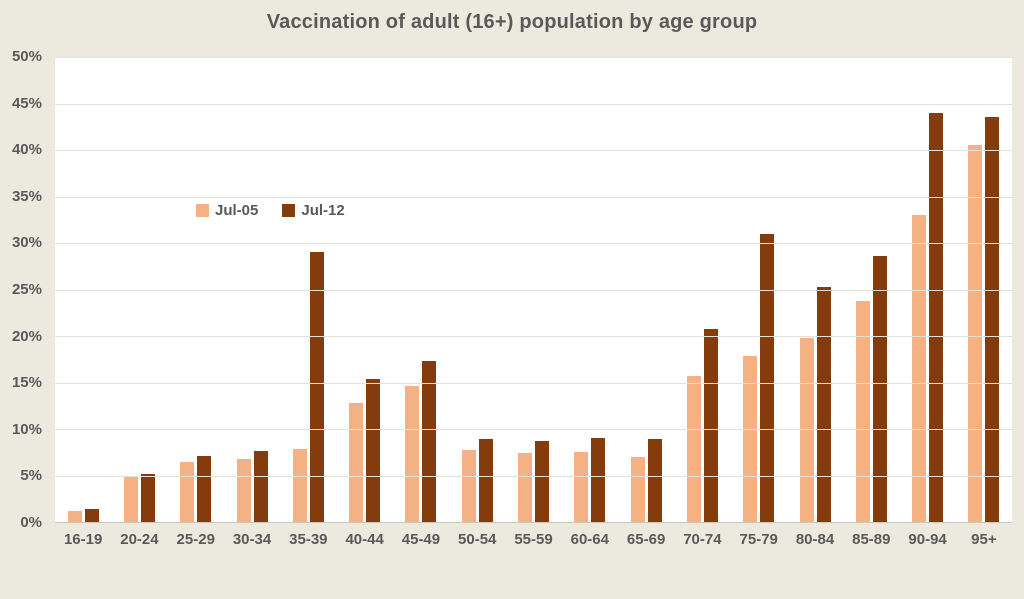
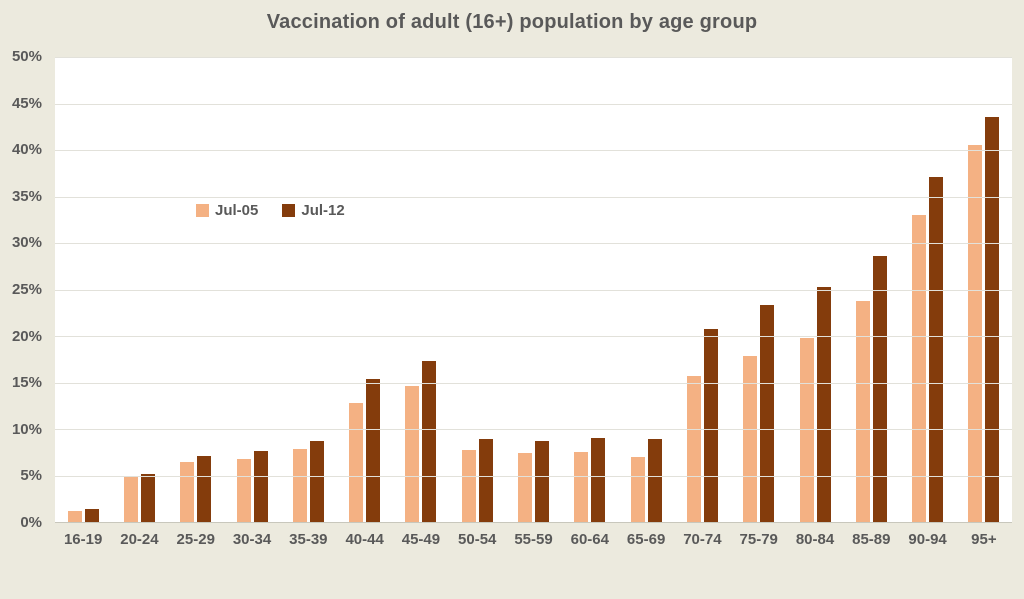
Jul-12/35-39: 29% -> 9%
Jul-12/75-79: 31% -> 23%
Jul-12/90-94: 44% -> 37%
